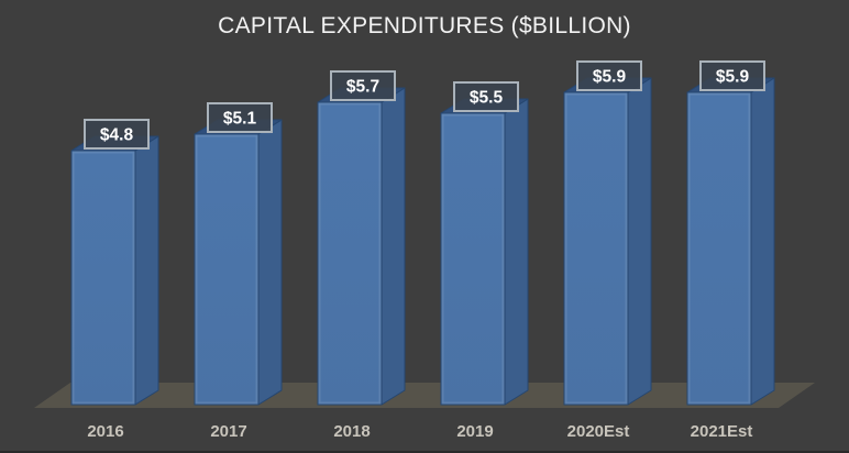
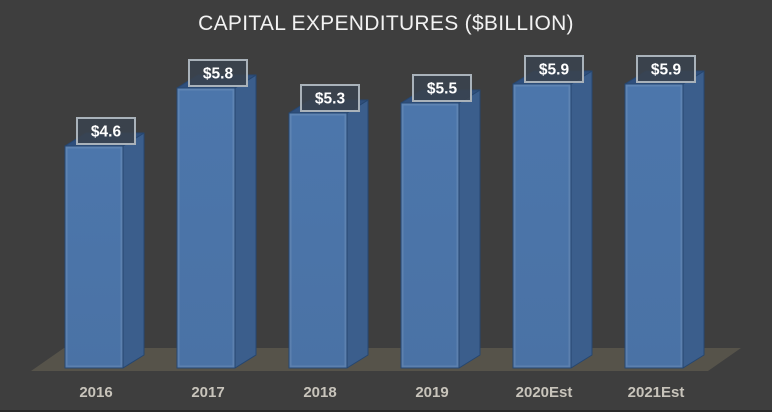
2016: $4.8 -> $4.6
2017: $5.1 -> $5.8
2018: $5.7 -> $5.3
